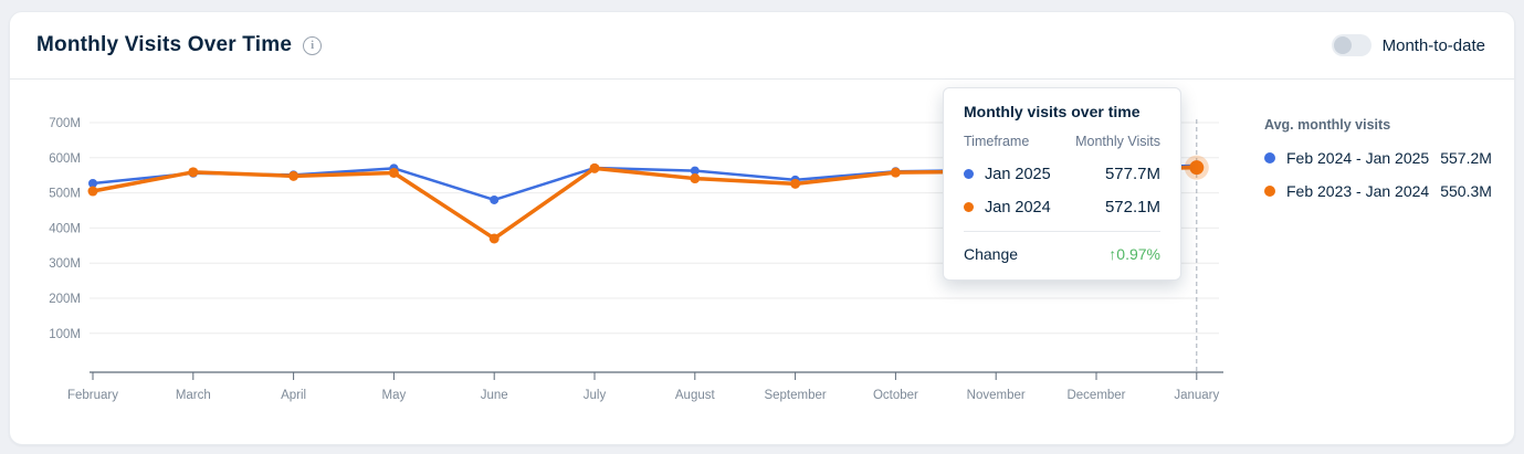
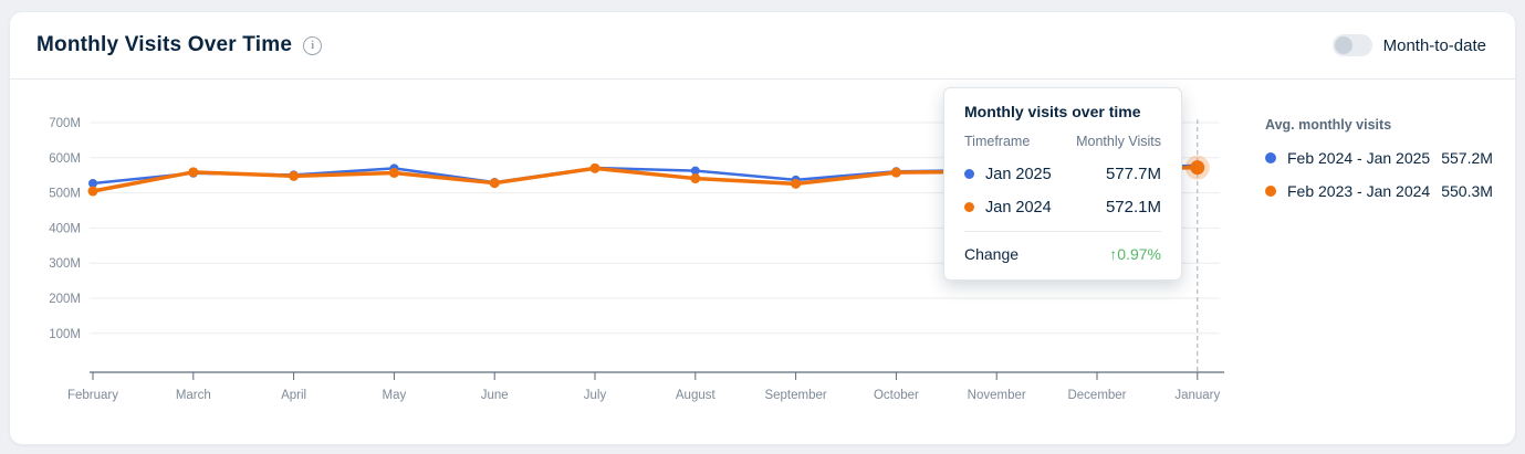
Feb 2024 - Jan 2025/June: 480M -> 530M
Feb 2023 - Jan 2024/June: 370M -> 530M
